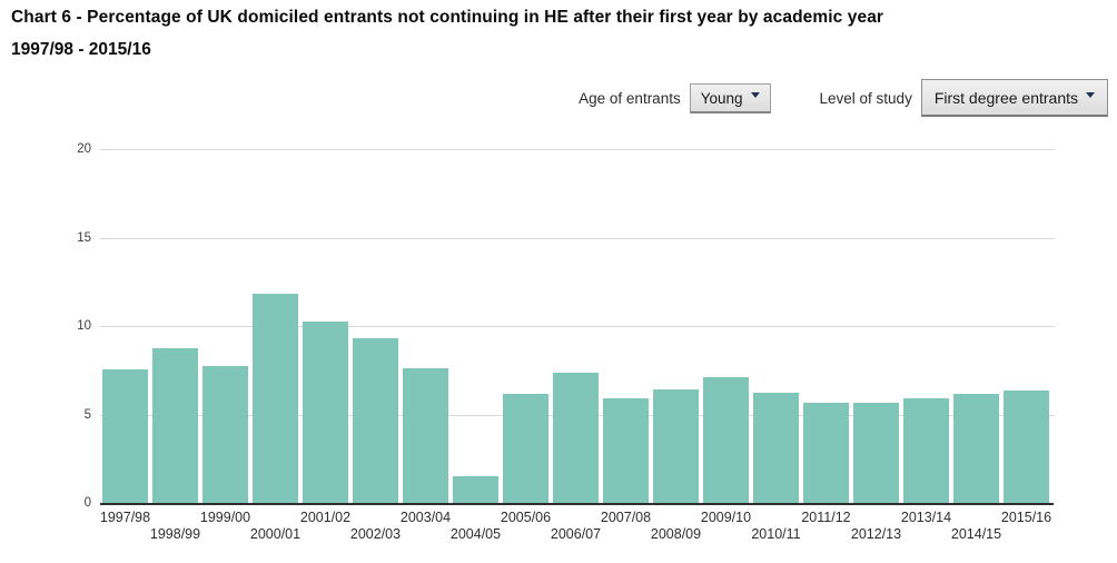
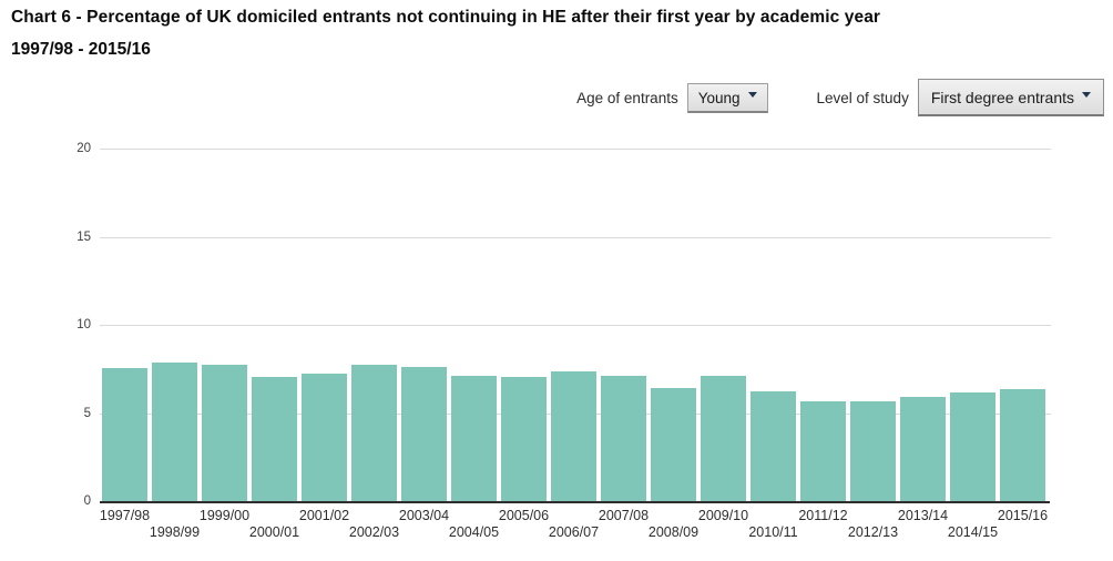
1998/99: 8.8 -> 7.9
2000/01: 11.9 -> 7.1
2001/02: 10.3 -> 7.3
2002/03: 9.4 -> 7.8
2004/05: 1.6 -> 7.2
2005/06: 6.2 -> 7.1
2007/08: 6.0 -> 7.2
